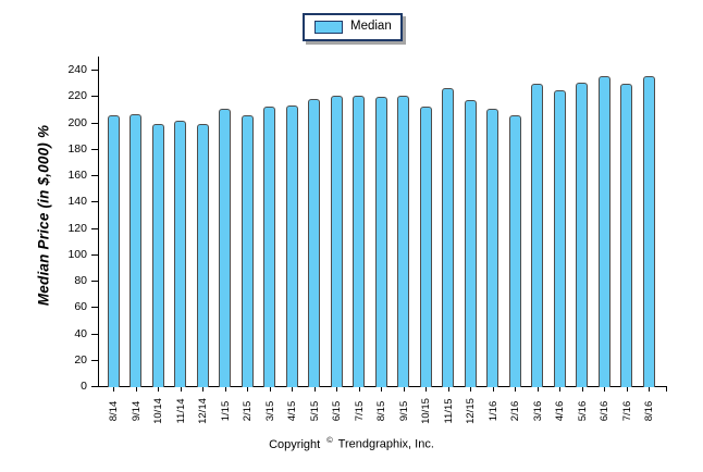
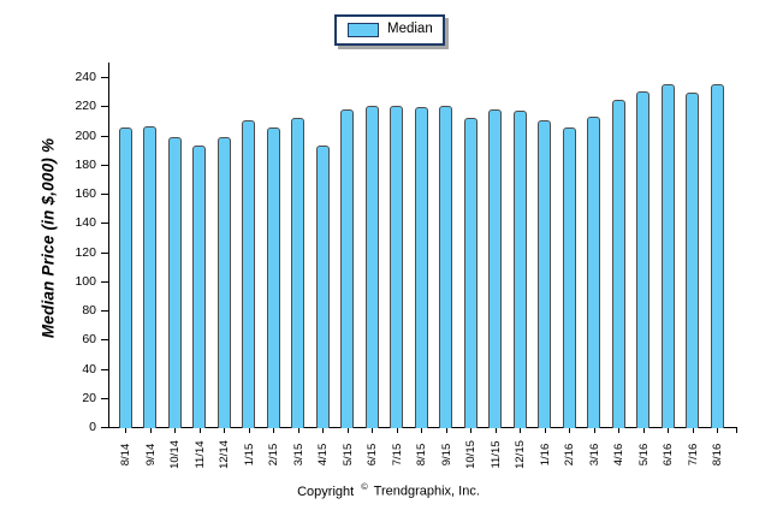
11/14: 201 -> 193
4/15: 213 -> 193
11/15: 226 -> 218
3/16: 229 -> 213
